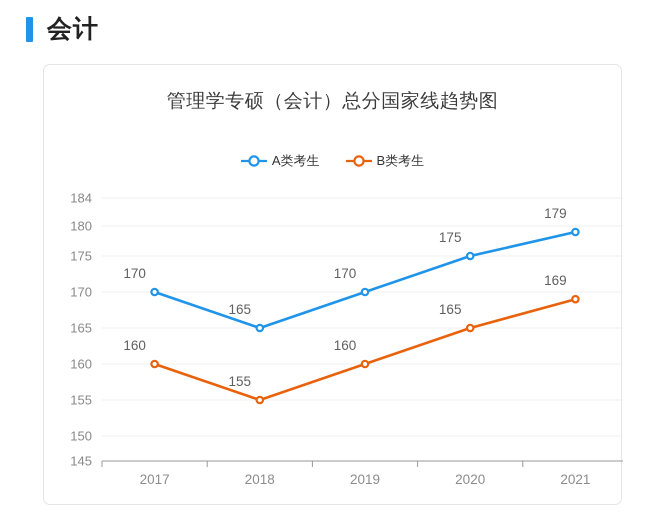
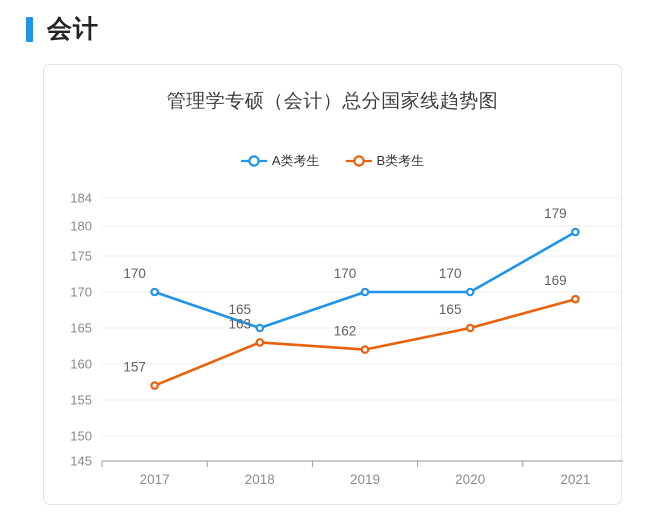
B类考生/2017: 160 -> 157
B类考生/2018: 155 -> 163
B类考生/2019: 160 -> 162
A类考生/2020: 175 -> 170
